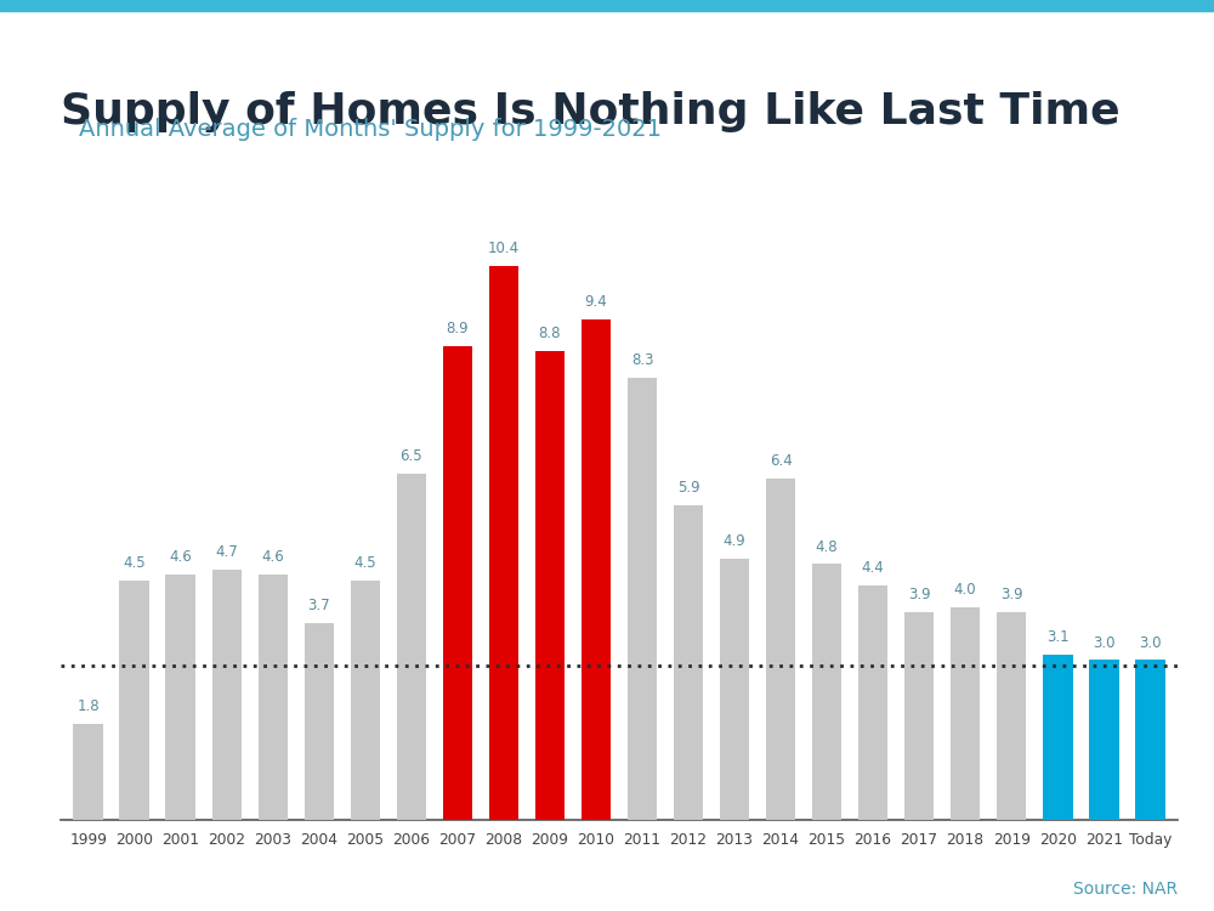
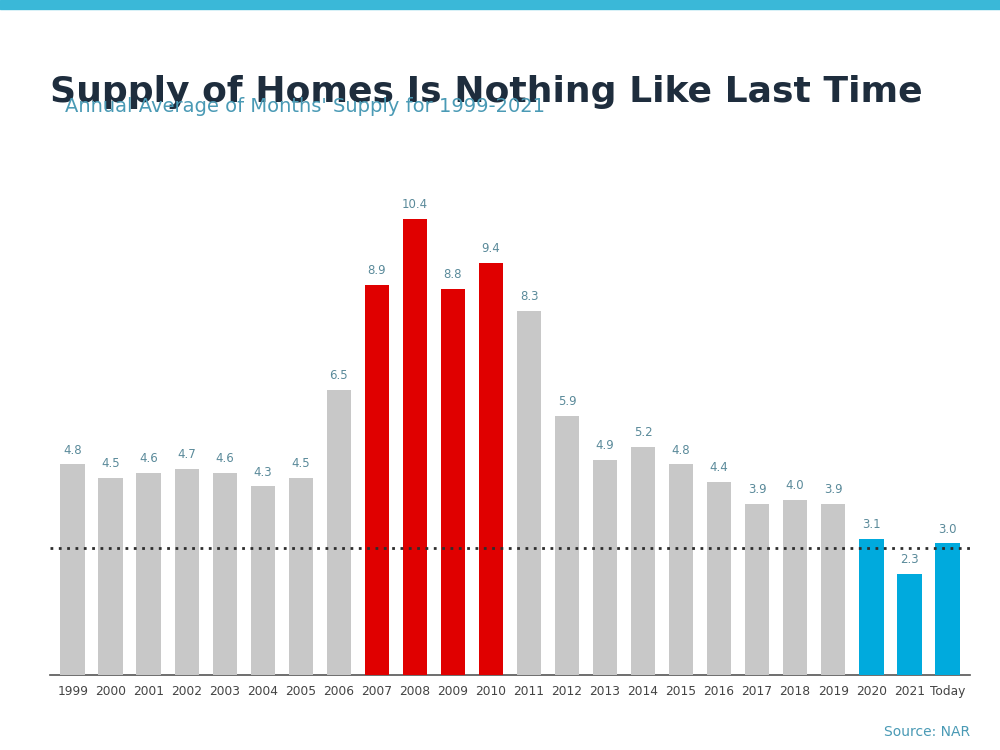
1999: 1.8 -> 4.8
2004: 3.7 -> 4.3
2014: 6.4 -> 5.2
2021: 3.0 -> 2.3
